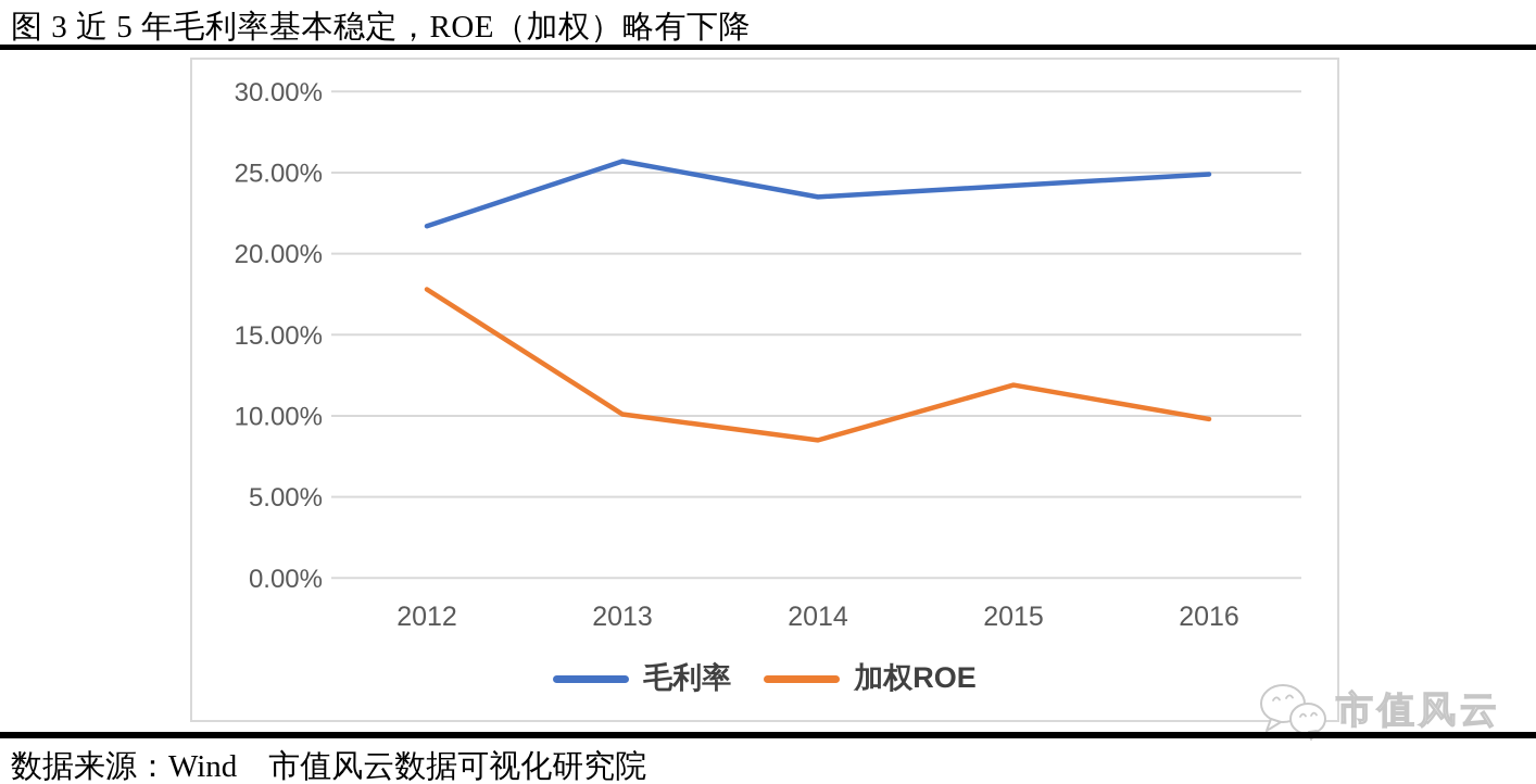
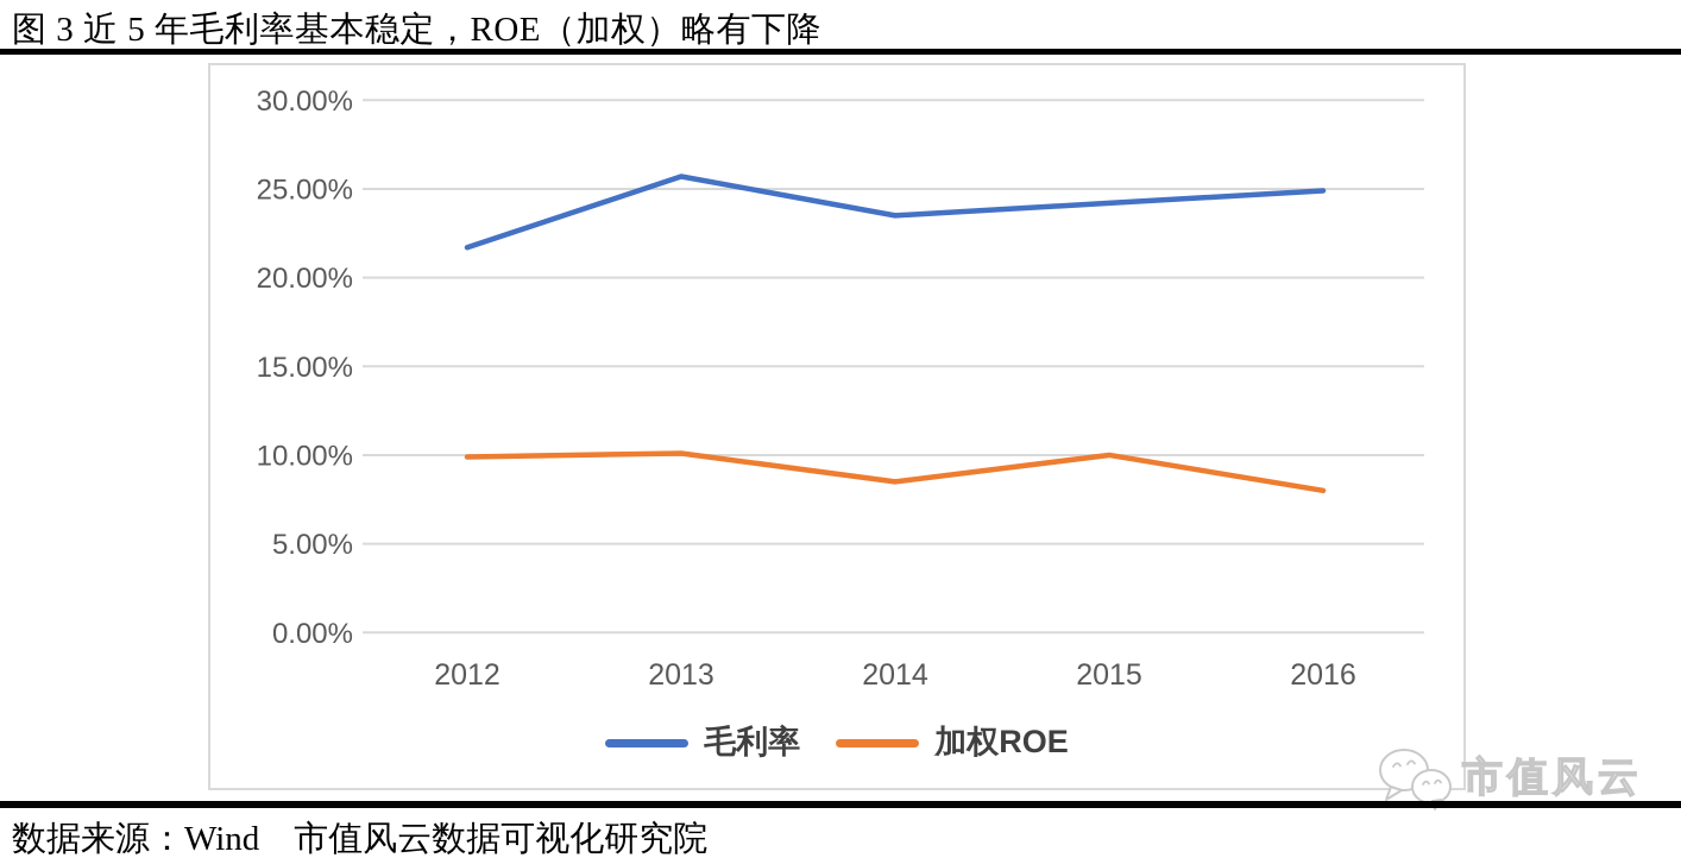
加权ROE/2012: 17.8% -> 9.9%
加权ROE/2015: 11.9% -> 10.0%
加权ROE/2016: 9.8% -> 8.0%
